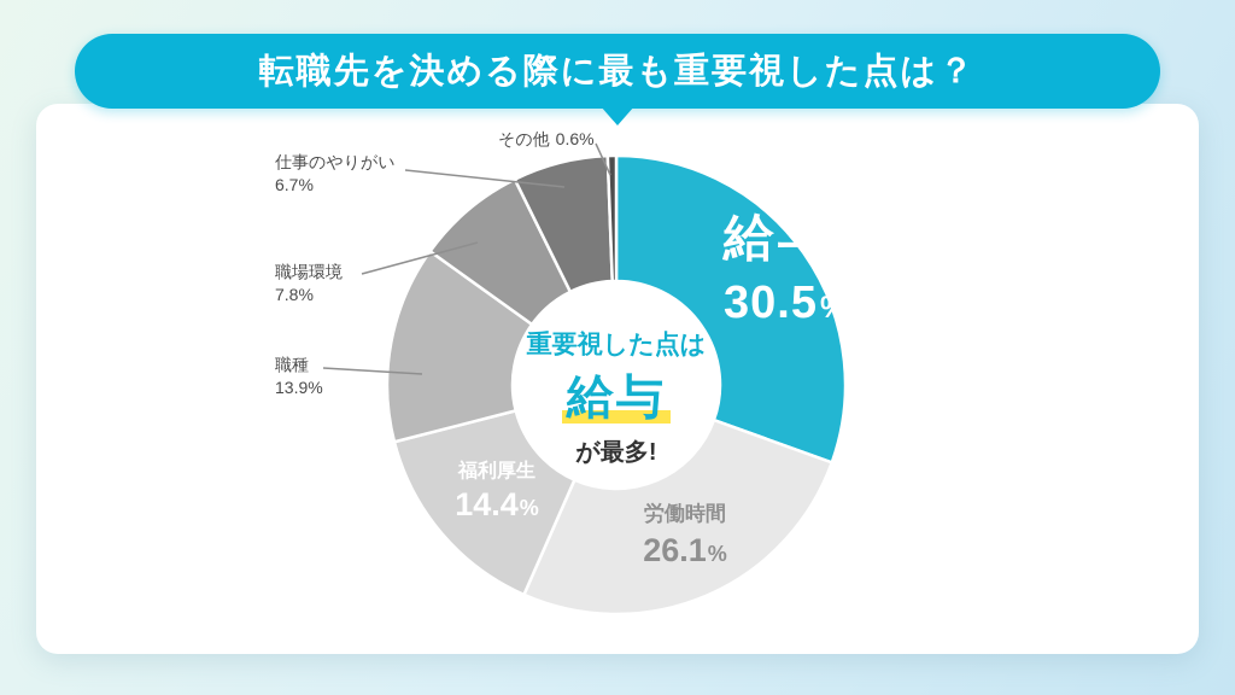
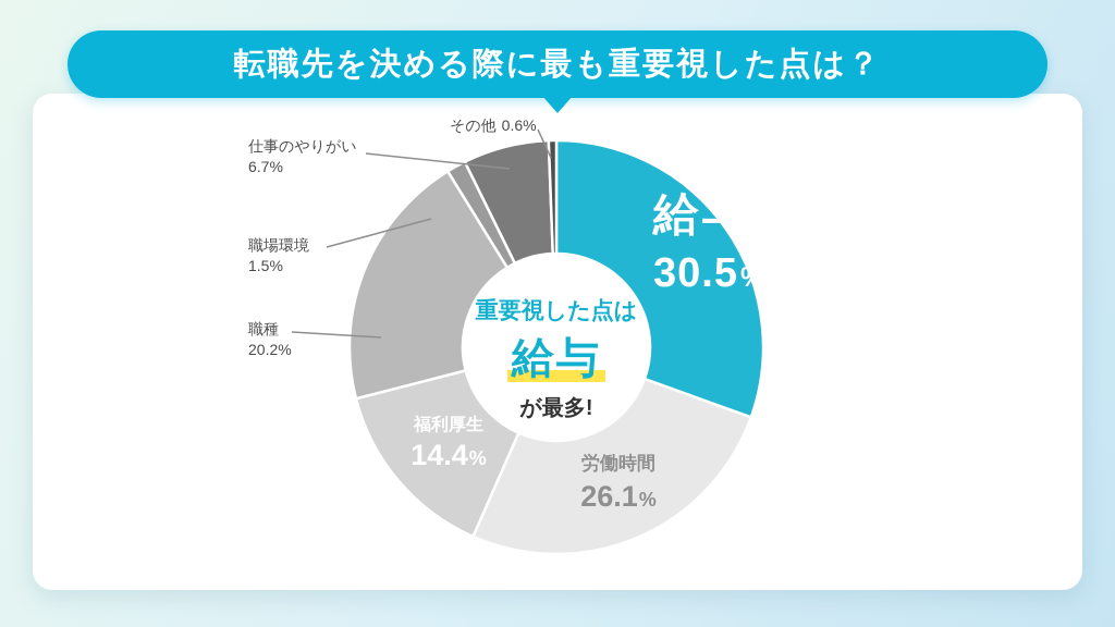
職種: 13.9 -> 20.2
職場環境: 7.8 -> 1.5
